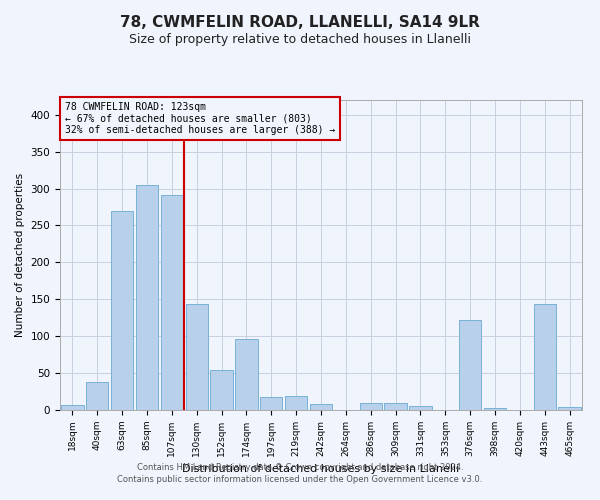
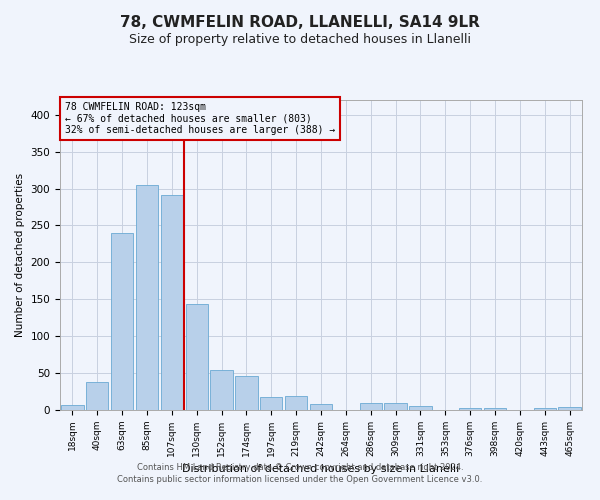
63sqm: 270 -> 240
174sqm: 96 -> 46
376sqm: 122 -> 3
443sqm: 144 -> 3
